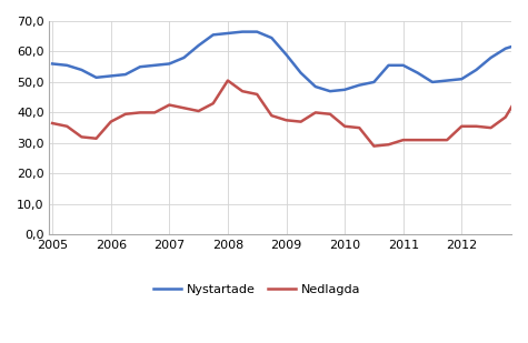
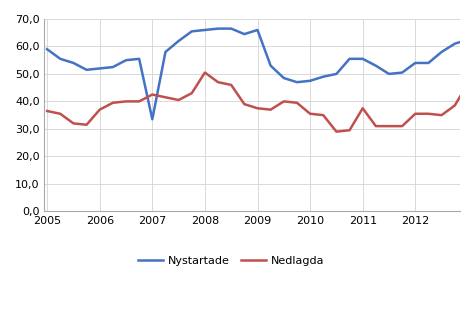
Nystartade/2005: 56,0 -> 59,0
Nystartade/2007: 56,0 -> 33,5
Nystartade/2009: 59,0 -> 66,0
Nedlagda/2011: 31,0 -> 37,5
Nystartade/2012: 51,0 -> 54,0
